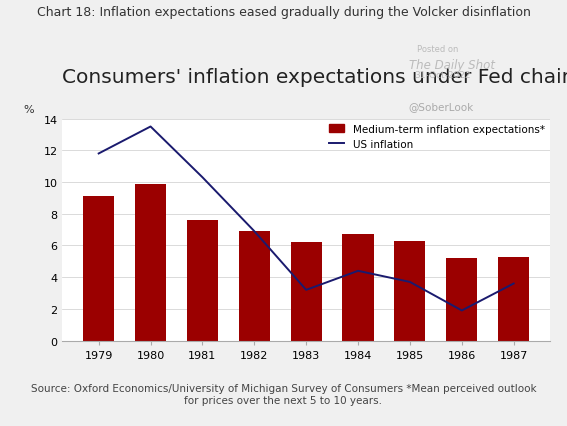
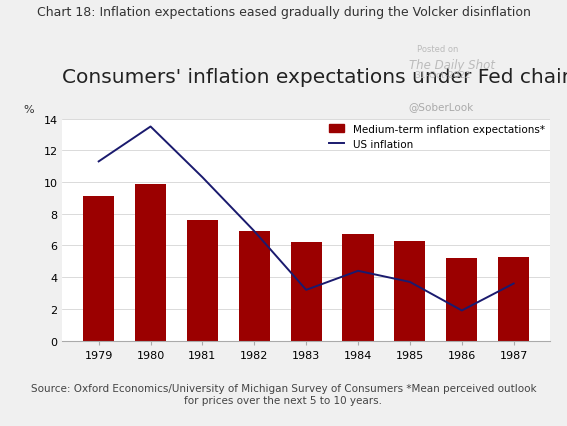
US inflation/1979: 11.8 -> 11.3
